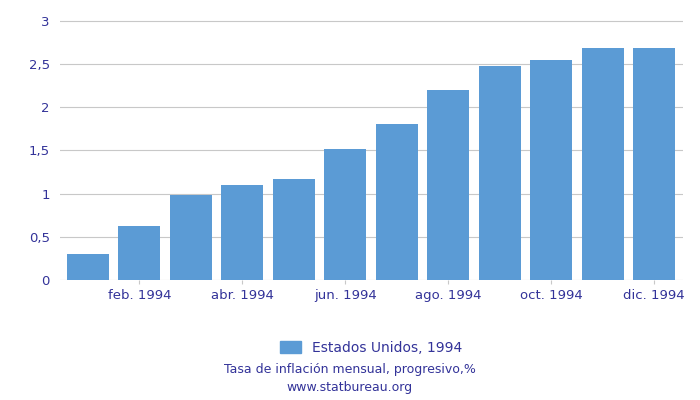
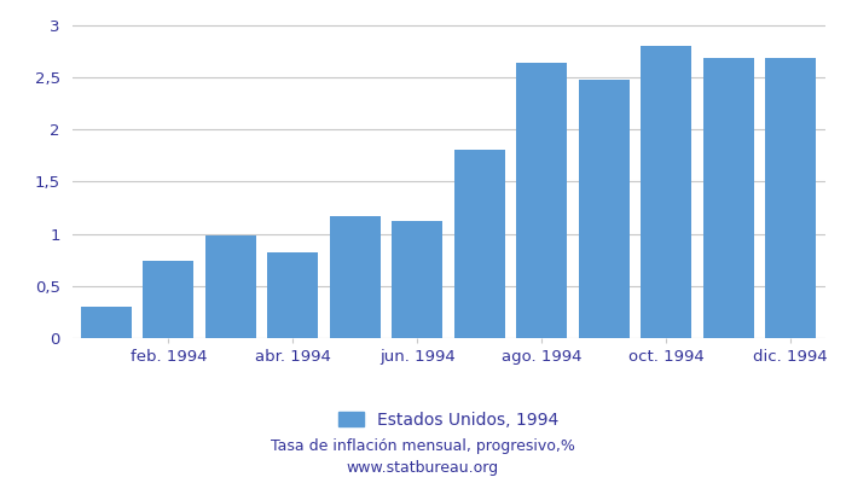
feb. 1994: 0,62 -> 0,74
abr. 1994: 1,10 -> 0,82
jun. 1994: 1,52 -> 1,12
ago. 1994: 2,20 -> 2,64
oct. 1994: 2,55 -> 2,80
